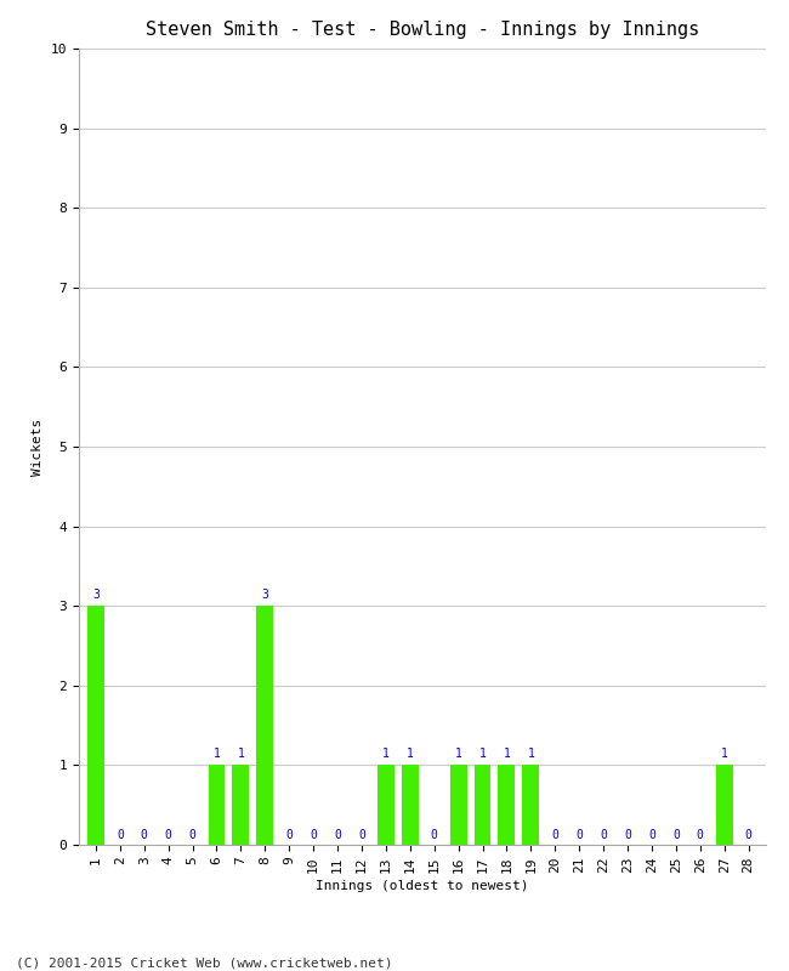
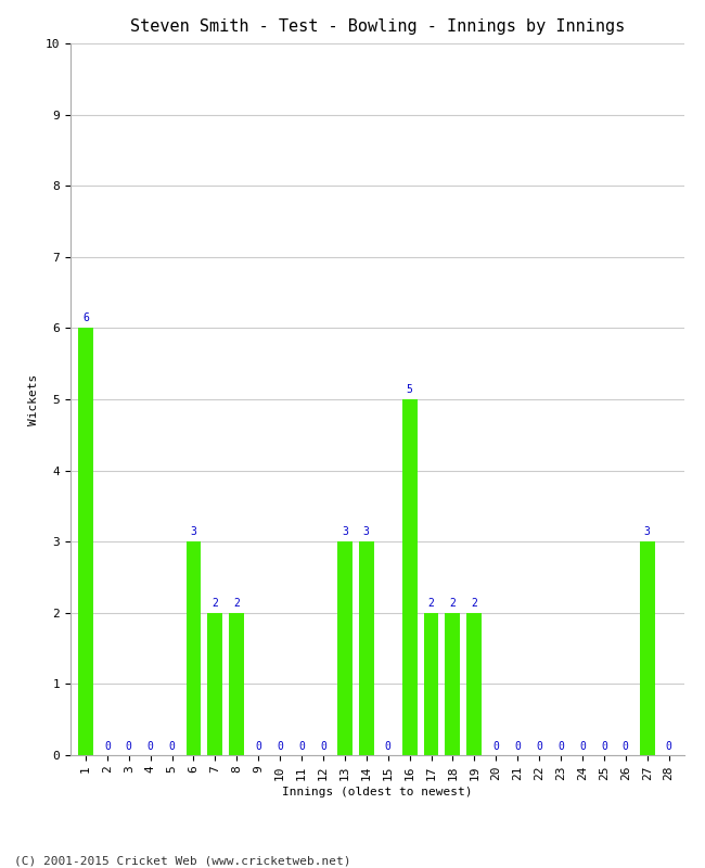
1: 3 -> 6
6: 1 -> 3
7: 1 -> 2
8: 3 -> 2
13: 1 -> 3
14: 1 -> 3
16: 1 -> 5
17: 1 -> 2
18: 1 -> 2
19: 1 -> 2
27: 1 -> 3
